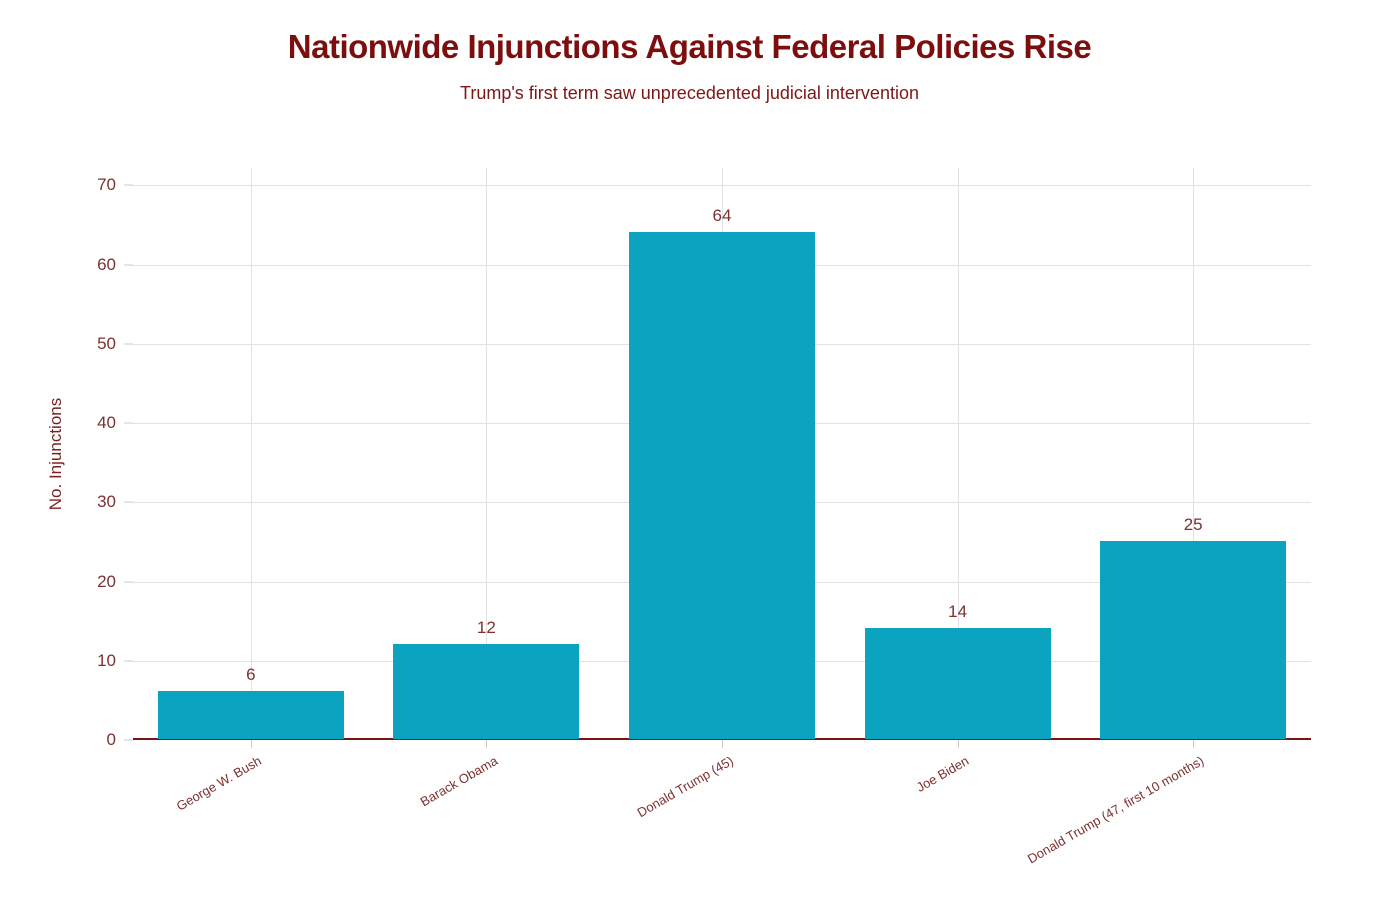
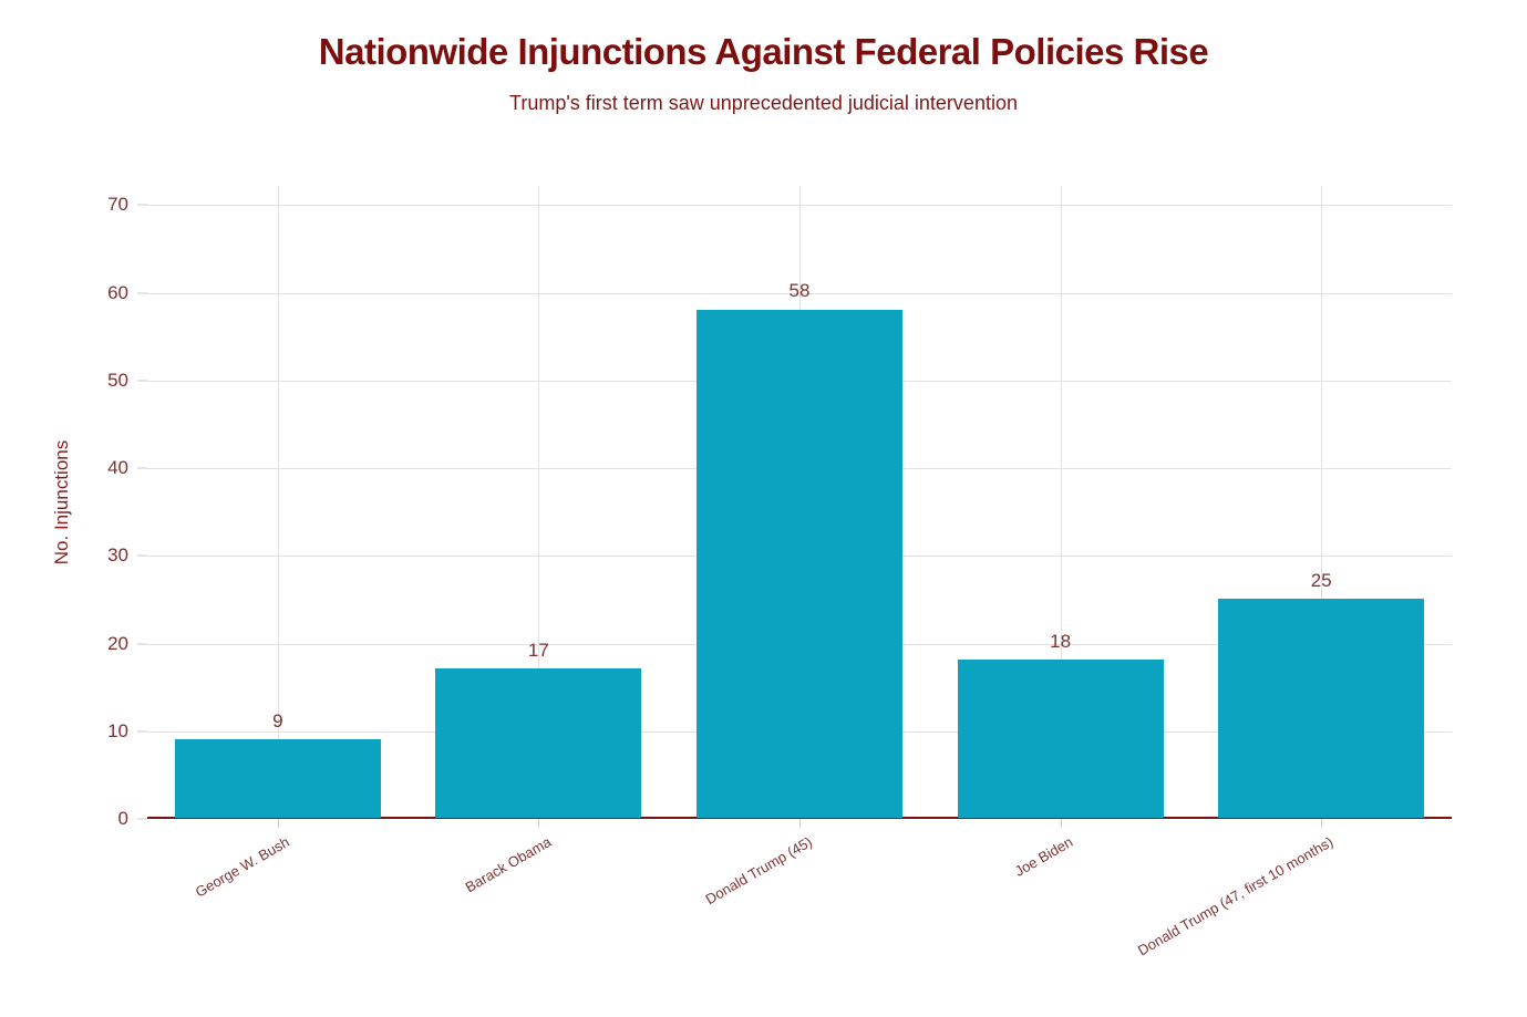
George W. Bush: 6 -> 9
Barack Obama: 12 -> 17
Donald Trump (45): 64 -> 58
Joe Biden: 14 -> 18
